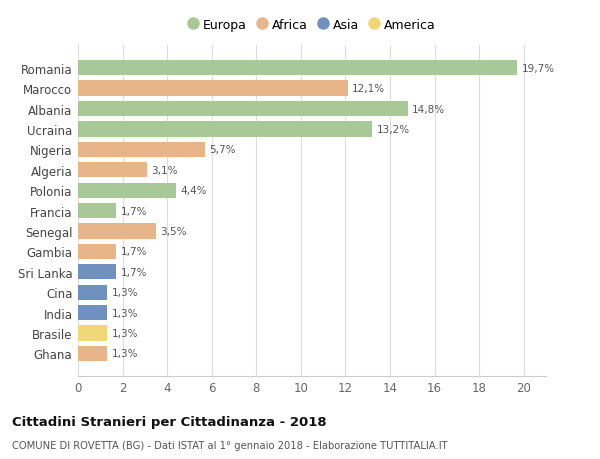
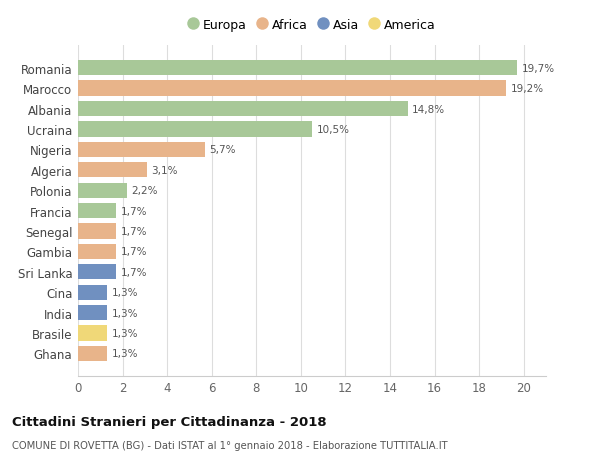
Marocco: 12,1% -> 19,2%
Ucraina: 13,2% -> 10,5%
Polonia: 4,4% -> 2,2%
Senegal: 3,5% -> 1,7%
